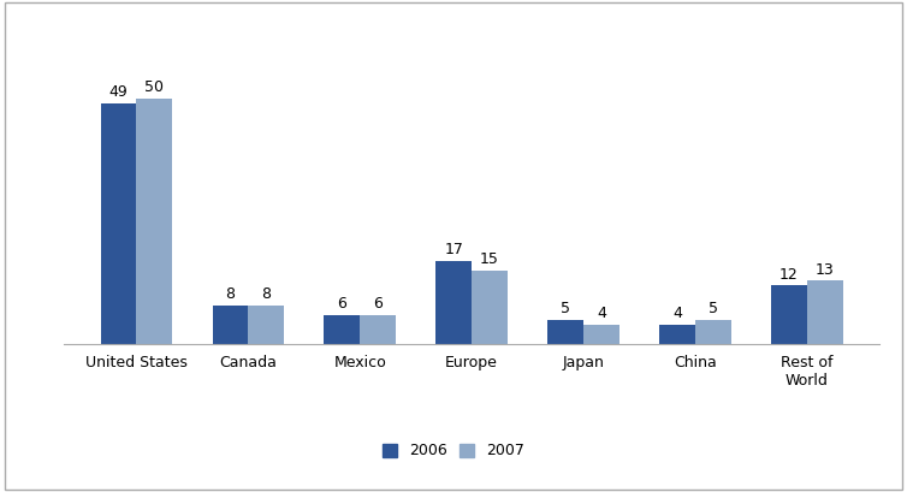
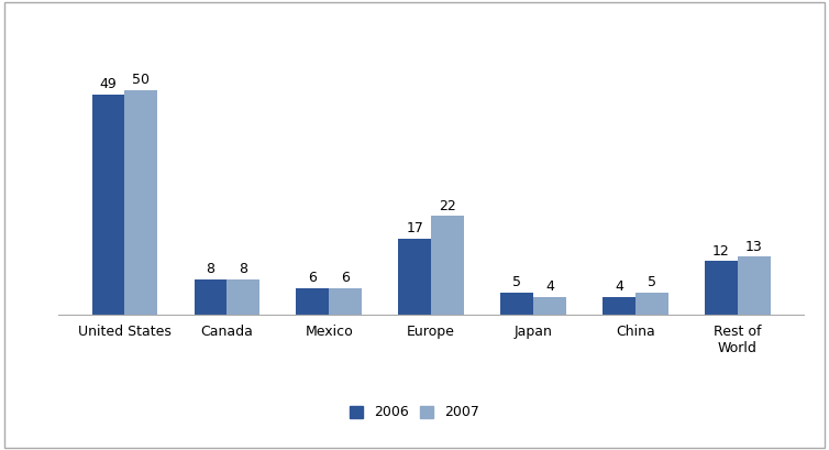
2007/Europe: 15 -> 22
